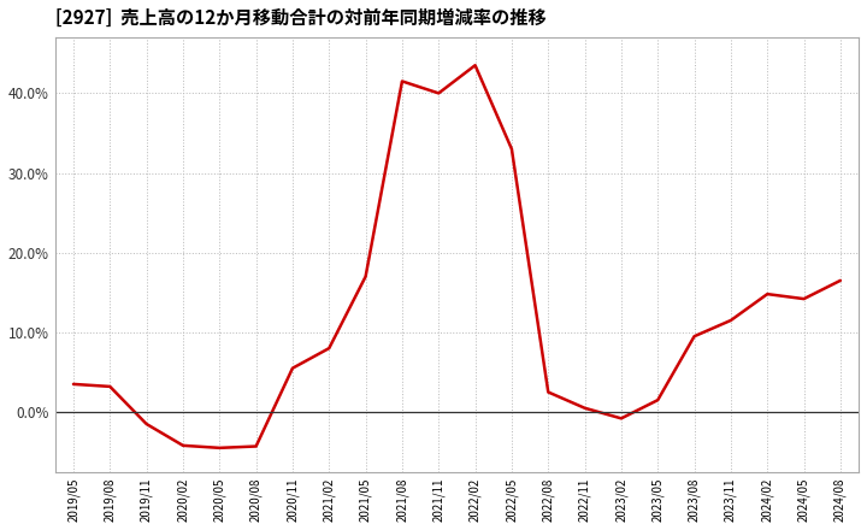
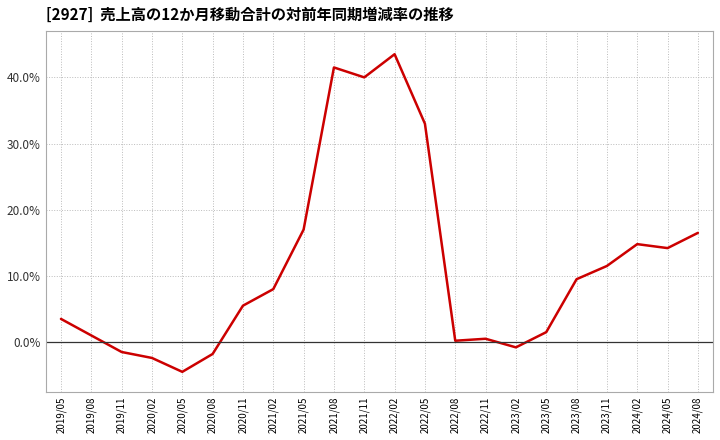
2019/08: 3.2% -> 1.0%
2020/02: -4.2% -> -2.4%
2020/08: -4.3% -> -1.8%
2022/08: 2.5% -> 0.2%
